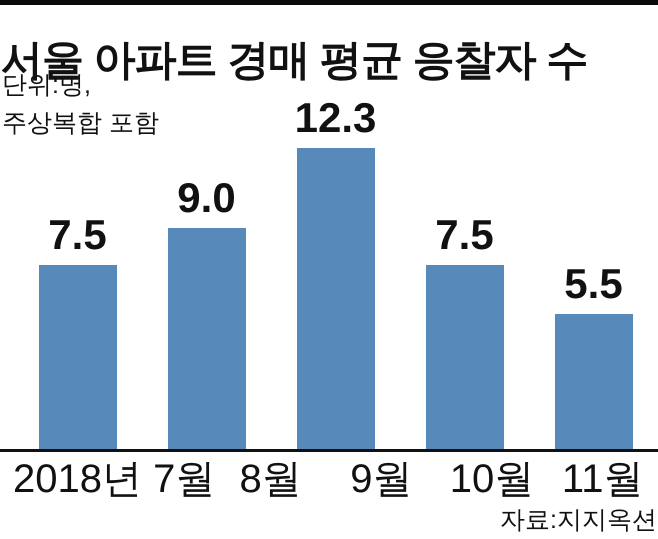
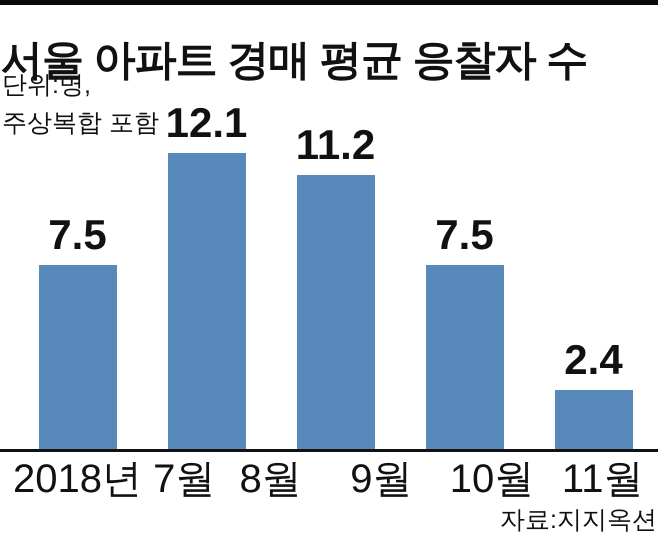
8월: 9.0 -> 12.1
9월: 12.3 -> 11.2
11월: 5.5 -> 2.4
